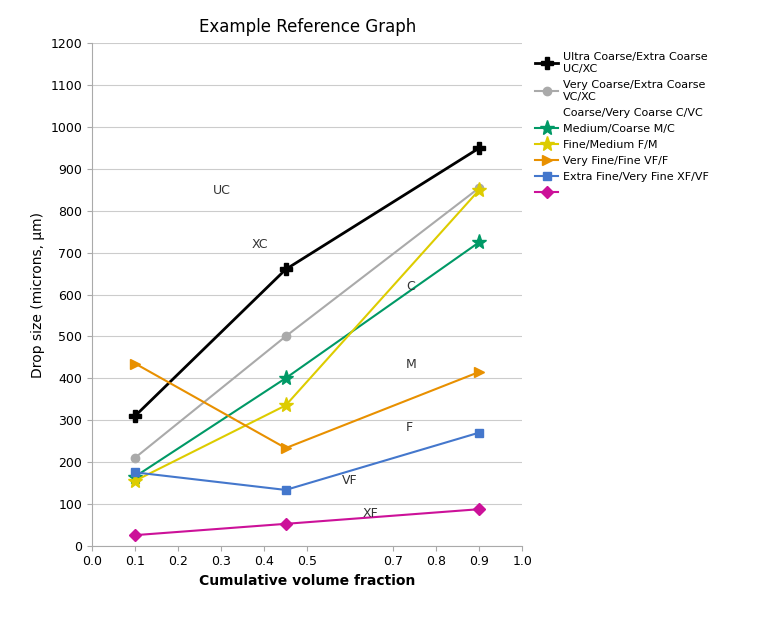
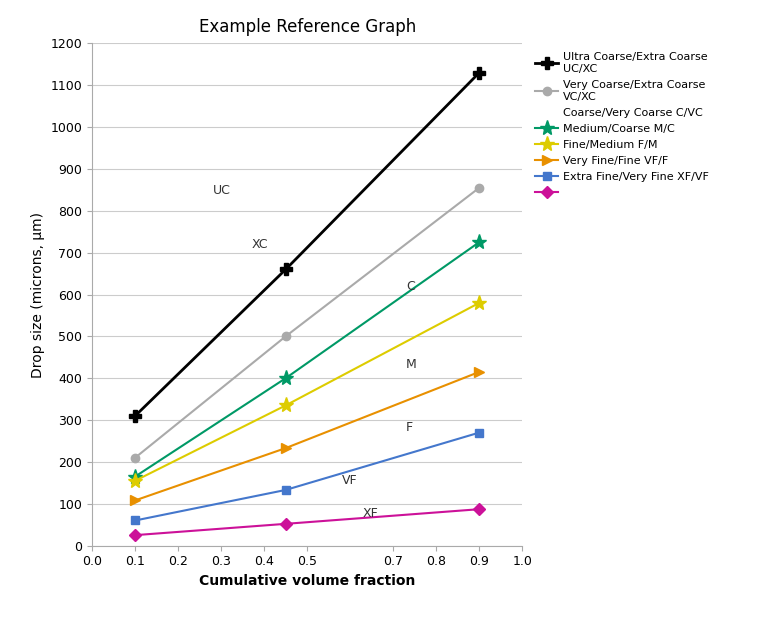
Very Fine/Fine VF/F/0.1: 435 -> 108
Extra Fine/Very Fine XF/VF/0.1: 175 -> 60
Ultra Coarse/Extra Coarse UC/XC/0.9: 950 -> 1130
Fine/Medium F/M/0.9: 850 -> 580
